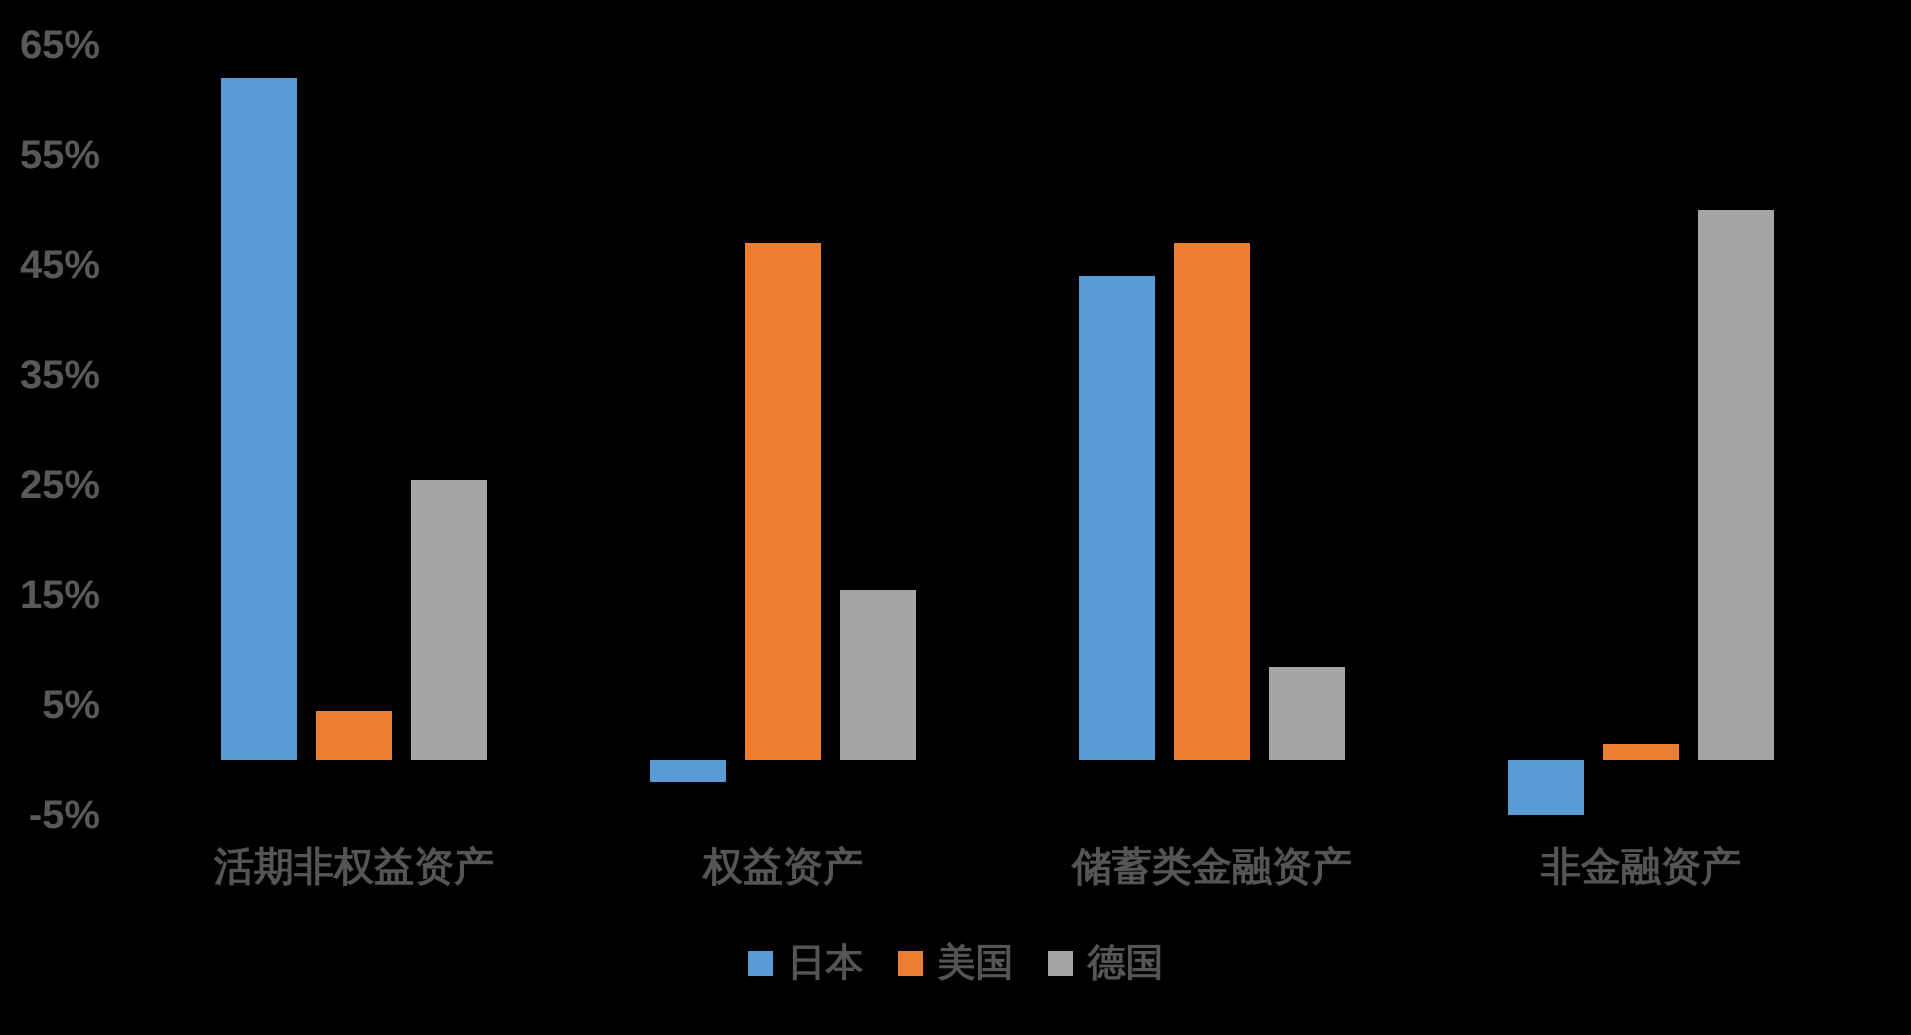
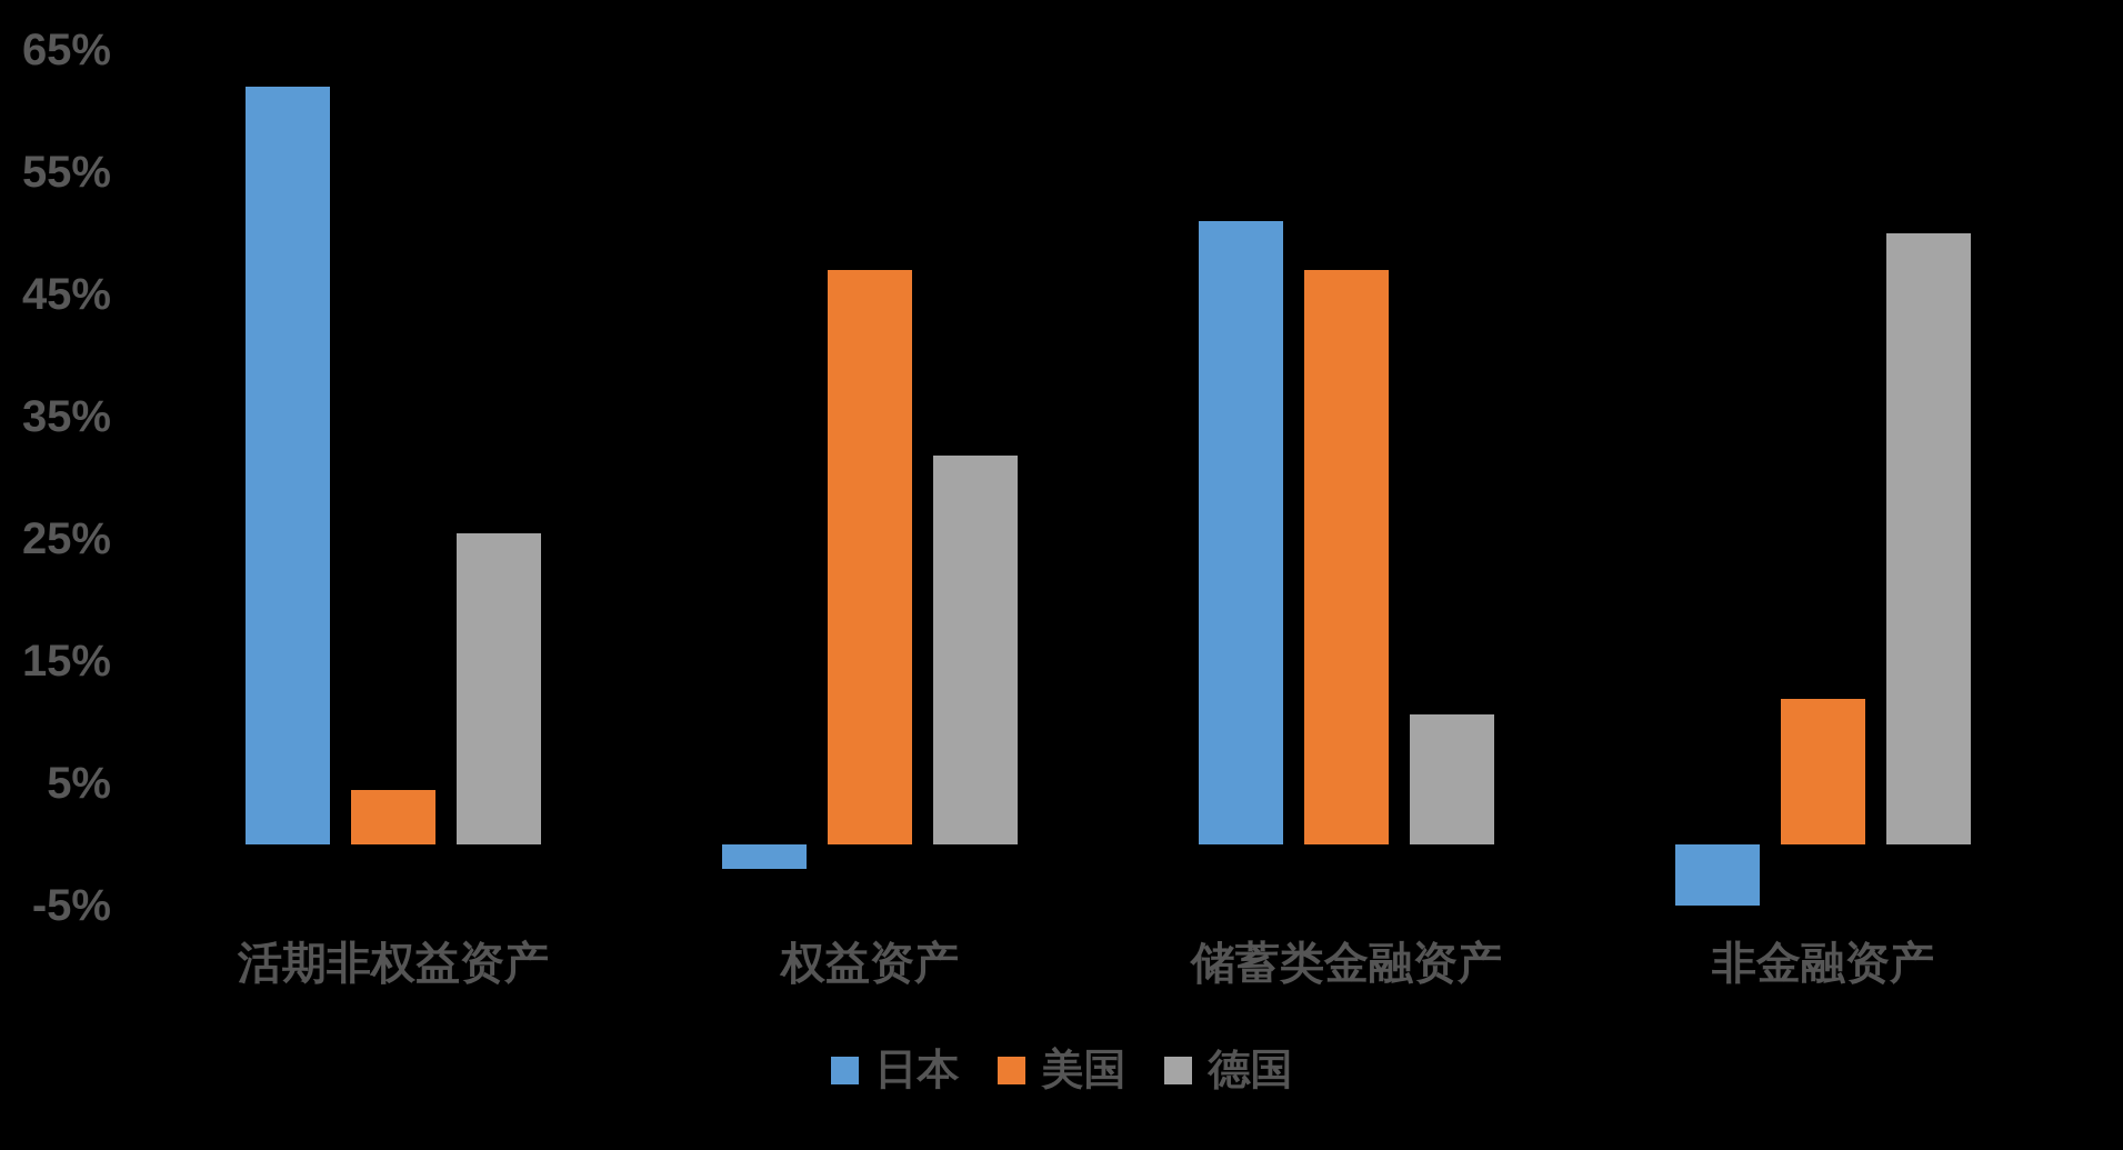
德国/权益资产: 15.5% -> 31.8%
日本/储蓄类金融资产: 44% -> 51%
德国/储蓄类金融资产: 8.5% -> 10.6%
美国/非金融资产: 1.5% -> 11.9%
